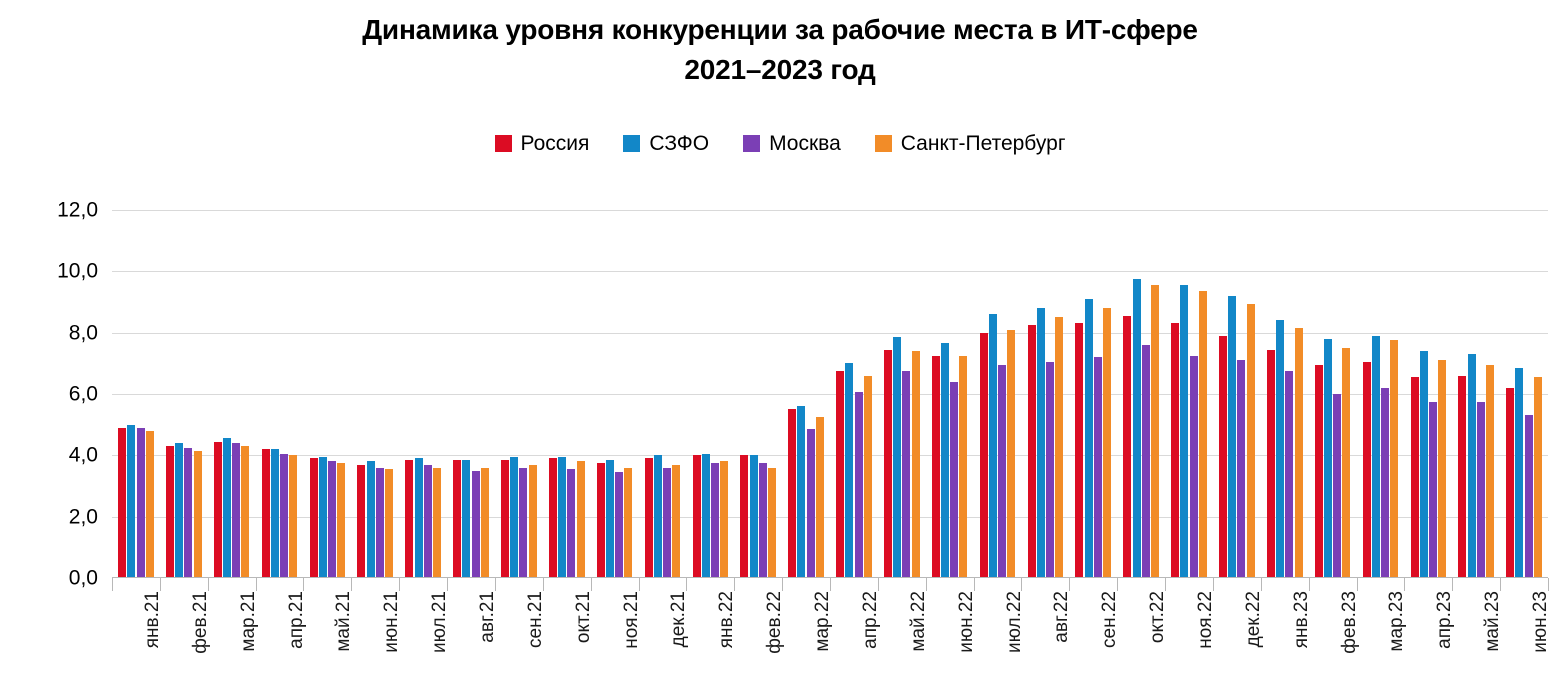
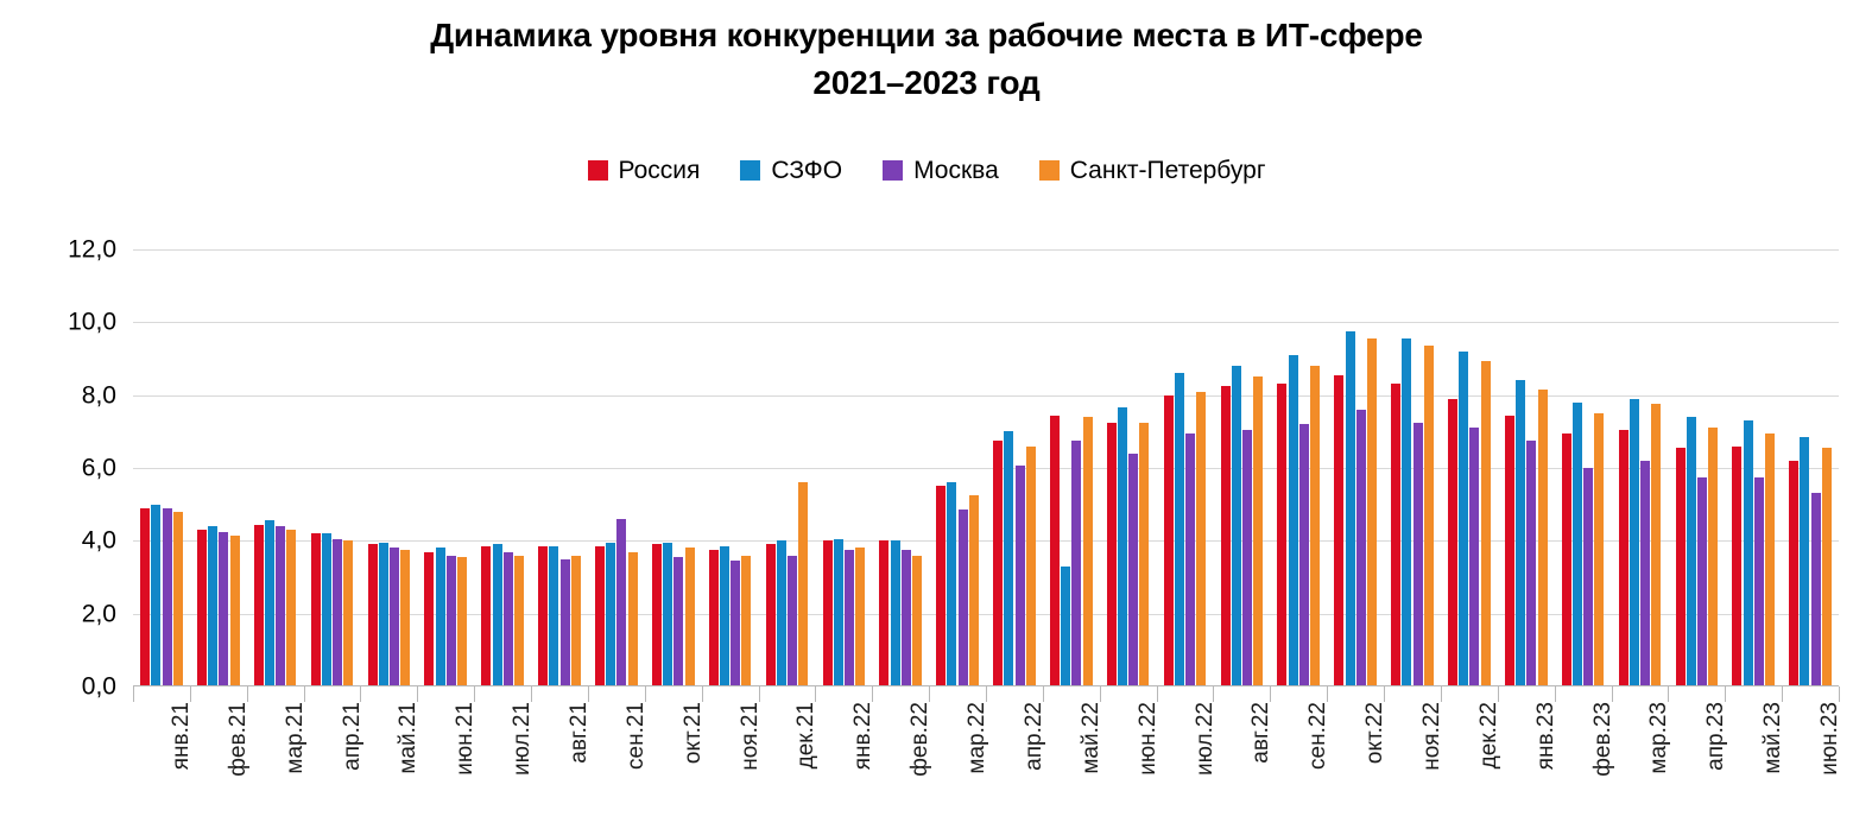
Москва/сен.21: 3,6 -> 4,6
Санкт-Петербург/дек.21: 3,7 -> 5,6
СЗФО/май.22: 7,8 -> 3,3
